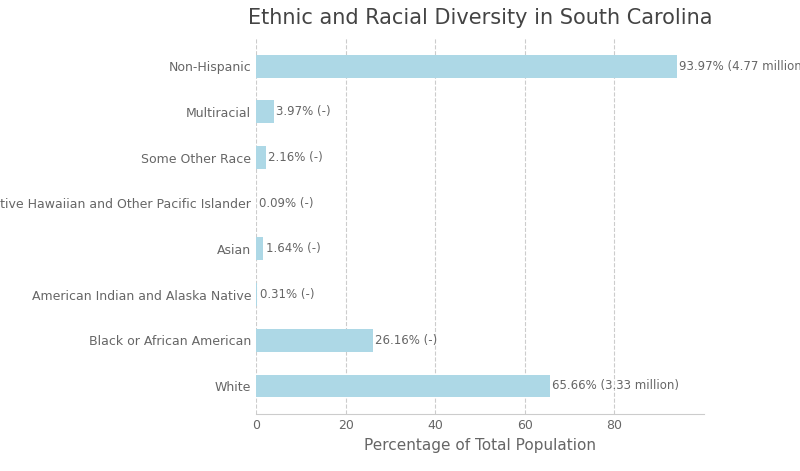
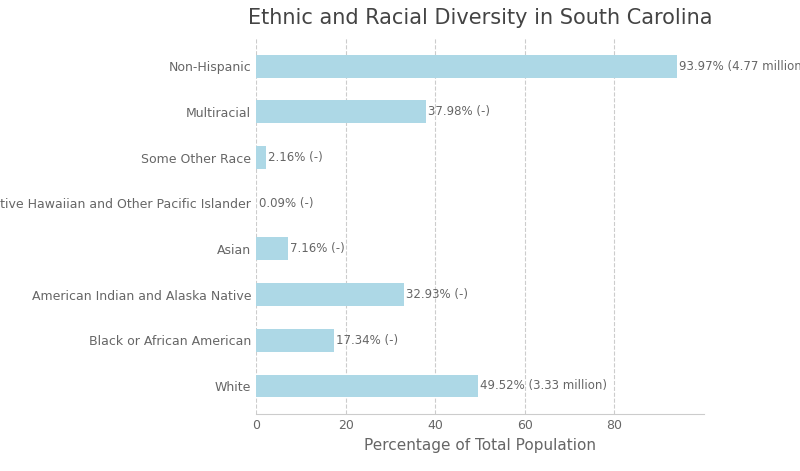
Multiracial: 3.97% -> 37.98%
Asian: 1.64% -> 7.16%
American Indian and Alaska Native: 0.31% -> 32.93%
Black or African American: 26.16% -> 17.34%
White: 65.66% -> 49.52%
